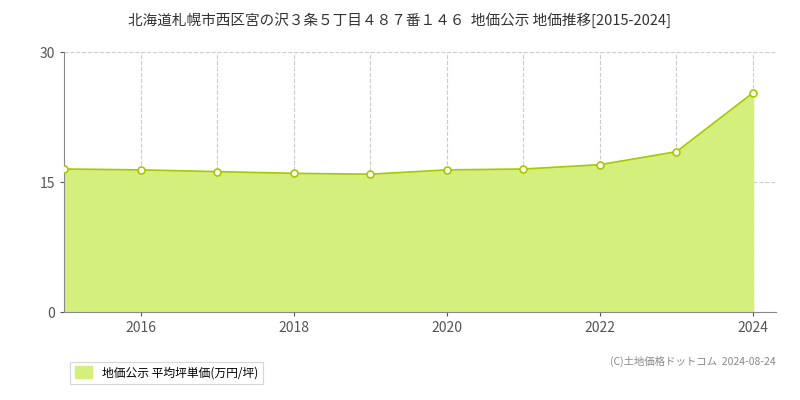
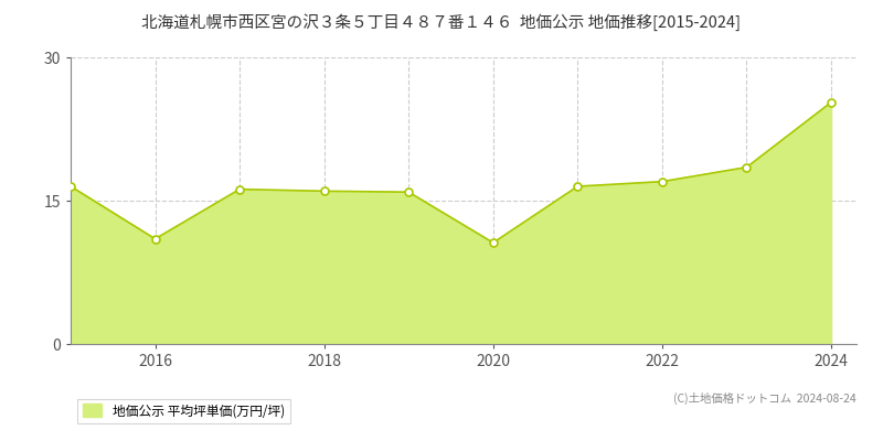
2016: 16.4 -> 11.0
2020: 16.4 -> 10.6
